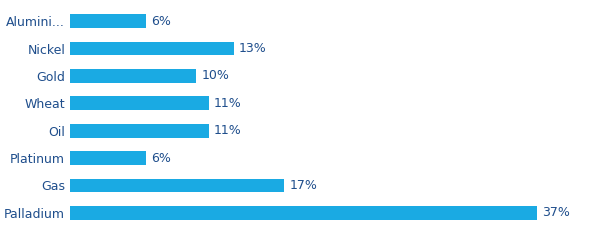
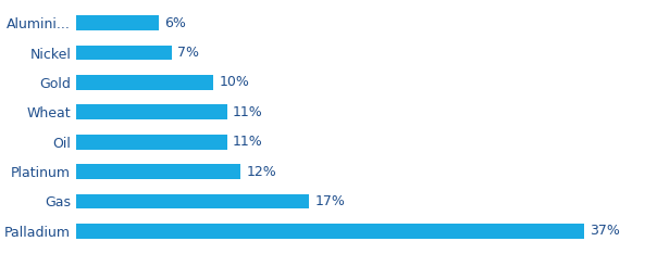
Nickel: 13% -> 7%
Platinum: 6% -> 12%
